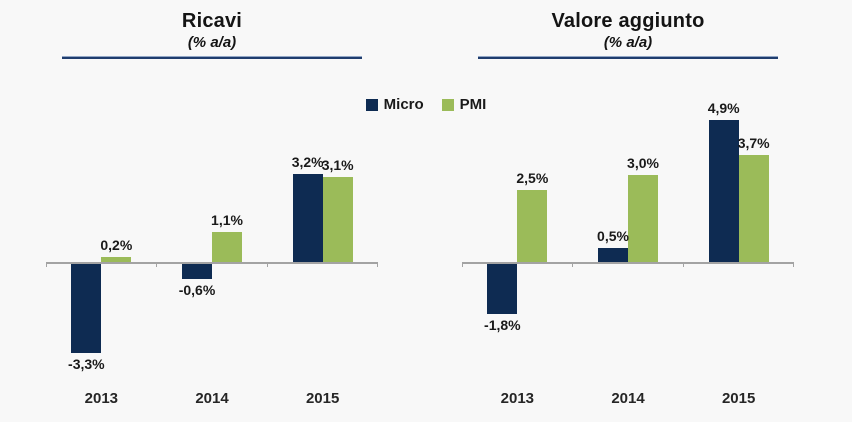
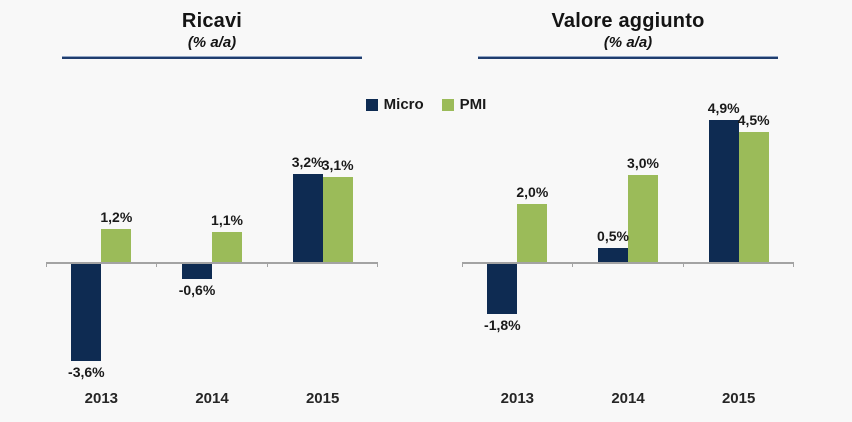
Ricavi/Micro/2013: -3,3% -> -3,6%
Ricavi/PMI/2013: 0,2% -> 1,2%
Valore aggiunto/PMI/2013: 2,5% -> 2,0%
Valore aggiunto/PMI/2015: 3,7% -> 4,5%
